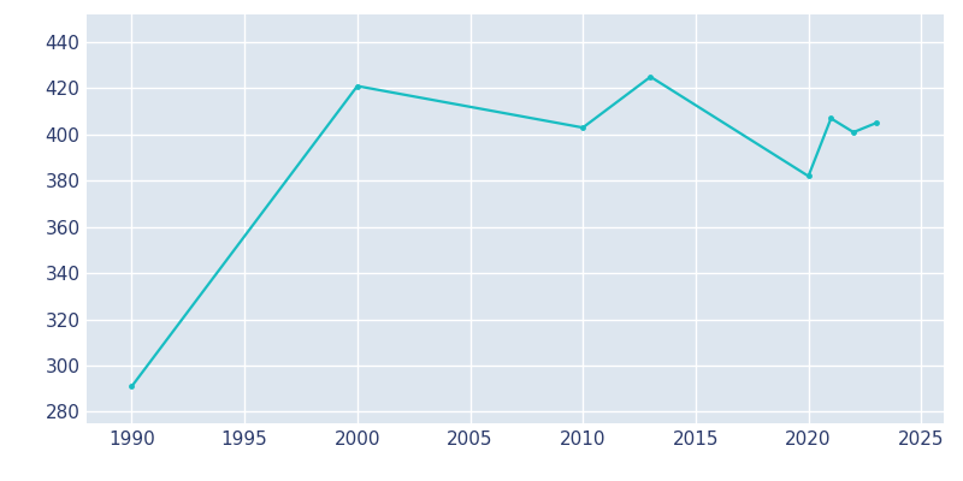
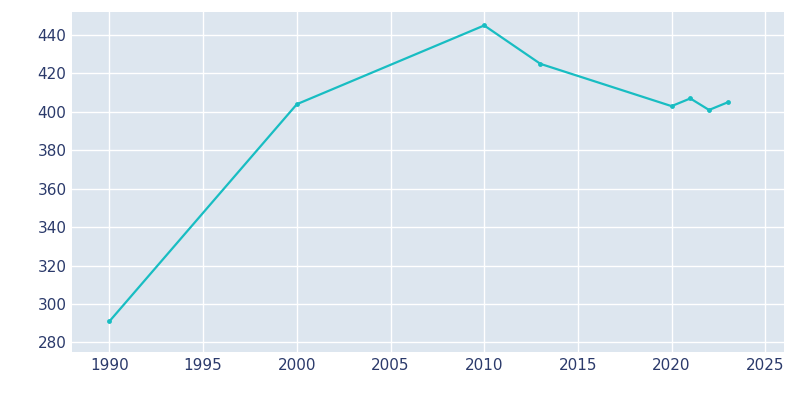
2000: 421 -> 404
2010: 403 -> 445
2020: 382 -> 403
